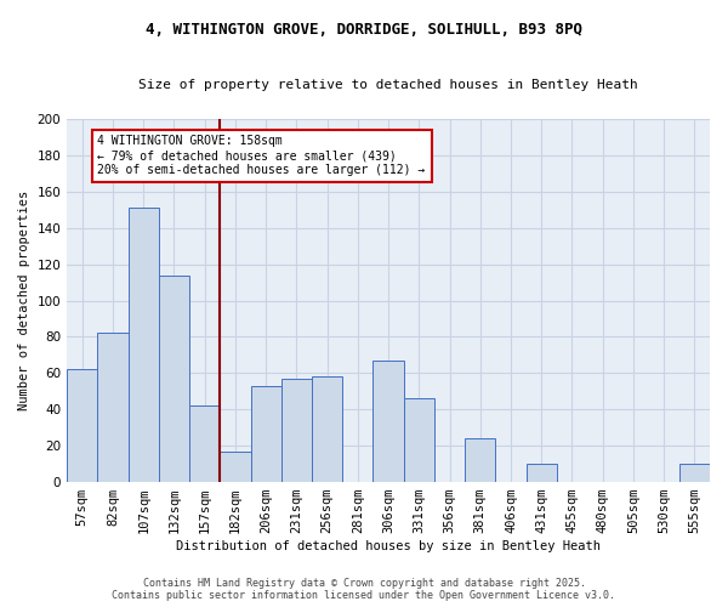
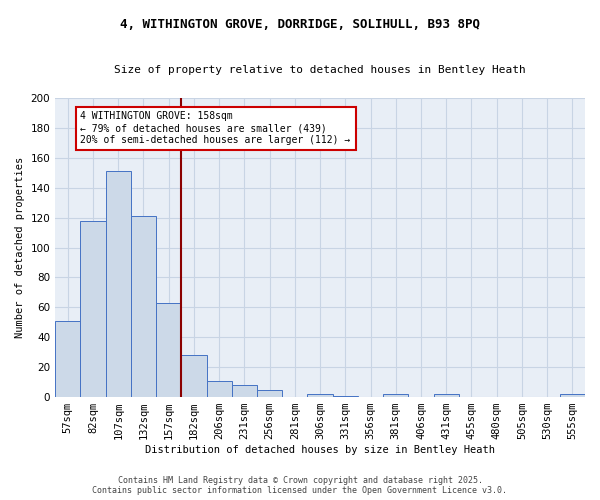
57sqm: 62 -> 51
82sqm: 82 -> 118
132sqm: 114 -> 121
157sqm: 42 -> 63
182sqm: 17 -> 28
206sqm: 53 -> 11
231sqm: 57 -> 8
256sqm: 58 -> 5
306sqm: 67 -> 2
331sqm: 46 -> 1
381sqm: 24 -> 2
431sqm: 10 -> 2
555sqm: 10 -> 2
